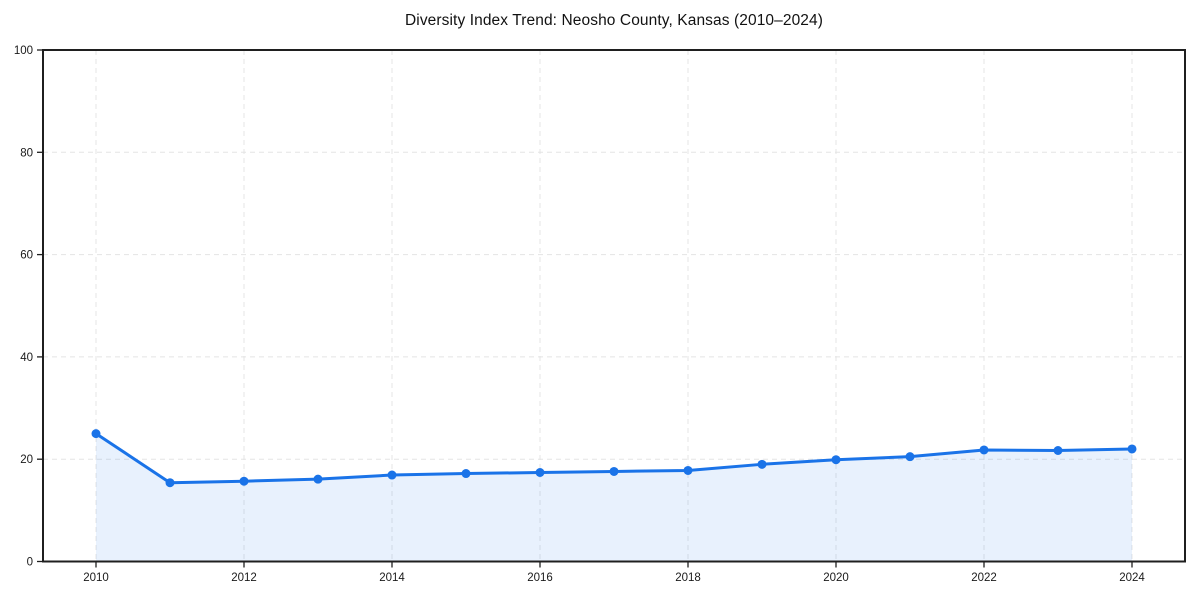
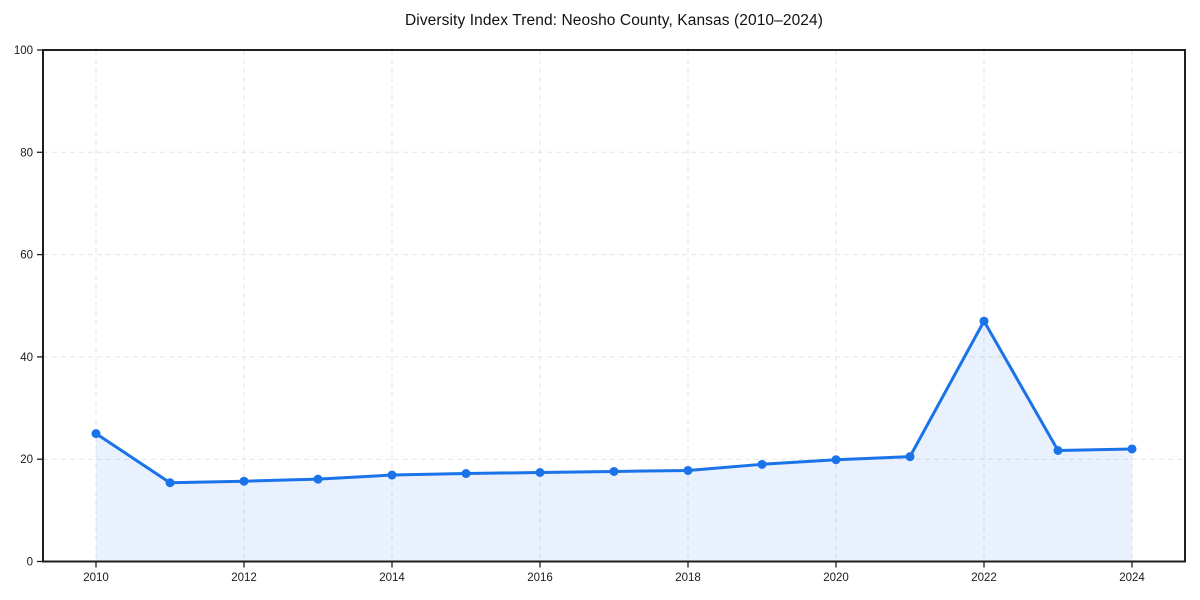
2022: 22 -> 47
